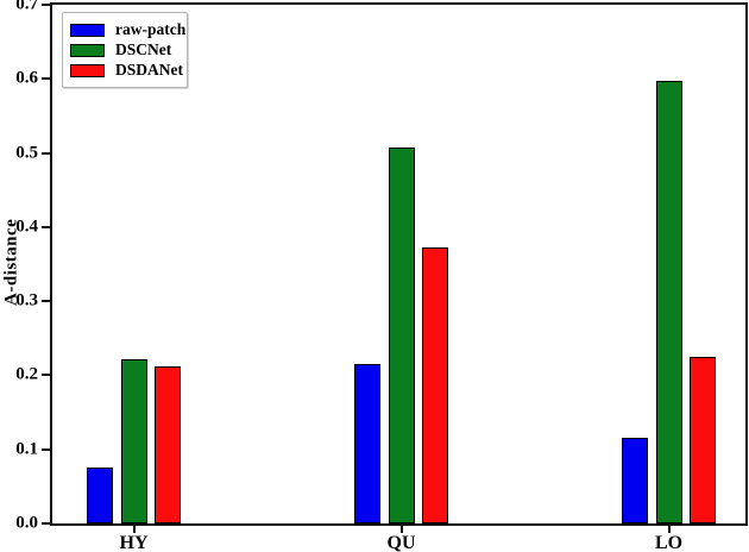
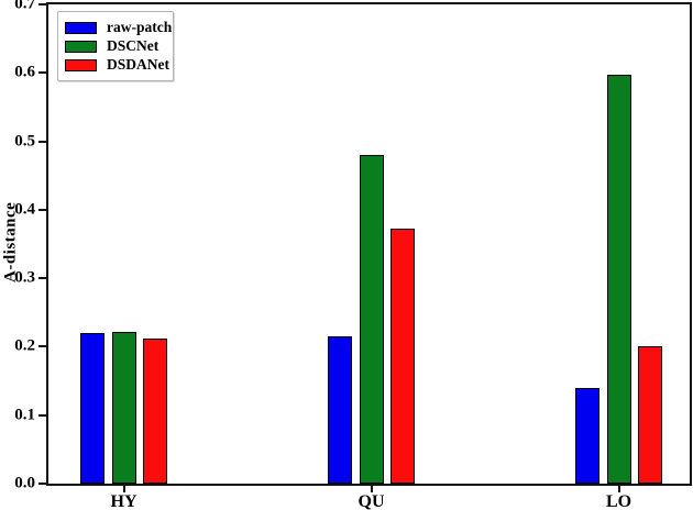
raw-patch/HY: 0.07 -> 0.22
DSCNet/QU: 0.51 -> 0.48
raw-patch/LO: 0.12 -> 0.14
DSDANet/LO: 0.23 -> 0.20
